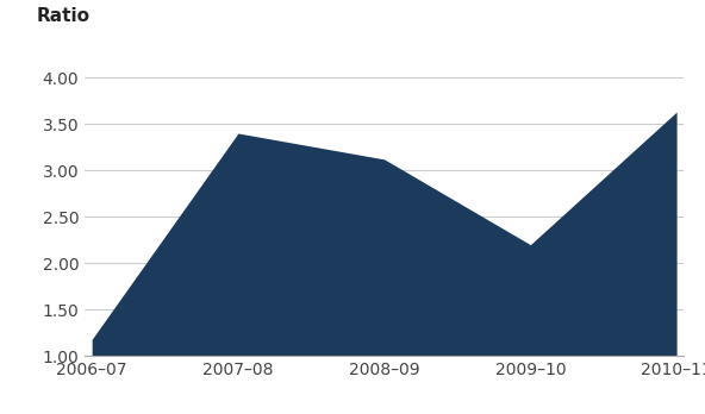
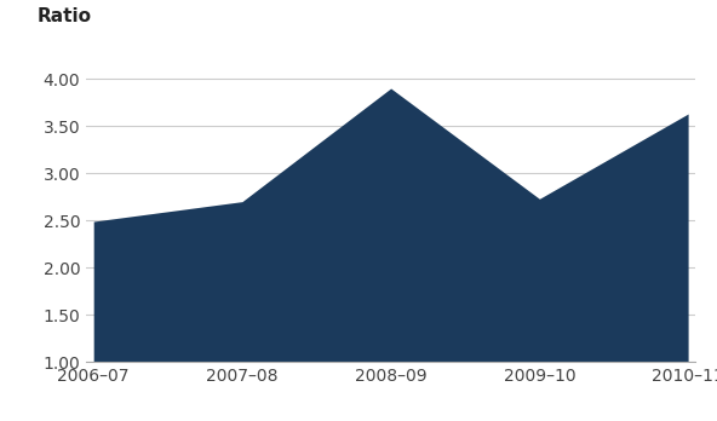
2006–07: 1.18 -> 2.49
2007–08: 3.40 -> 2.70
2008–09: 3.12 -> 3.90
2009–10: 2.20 -> 2.73
